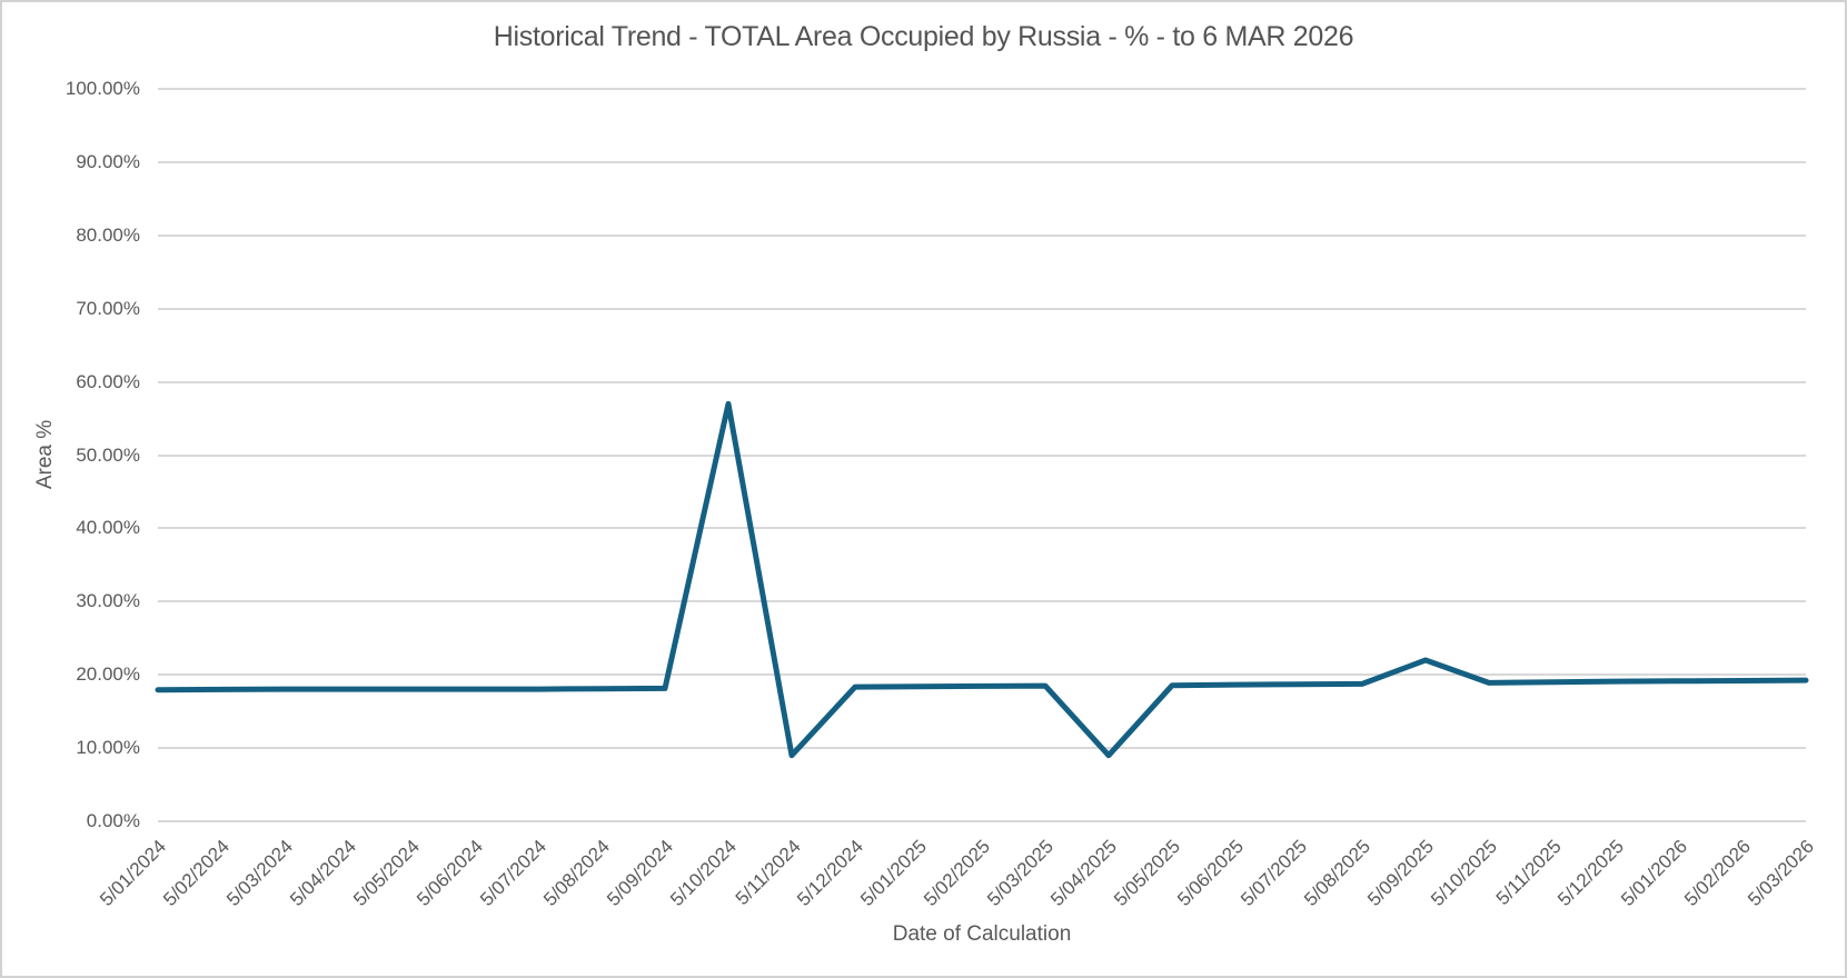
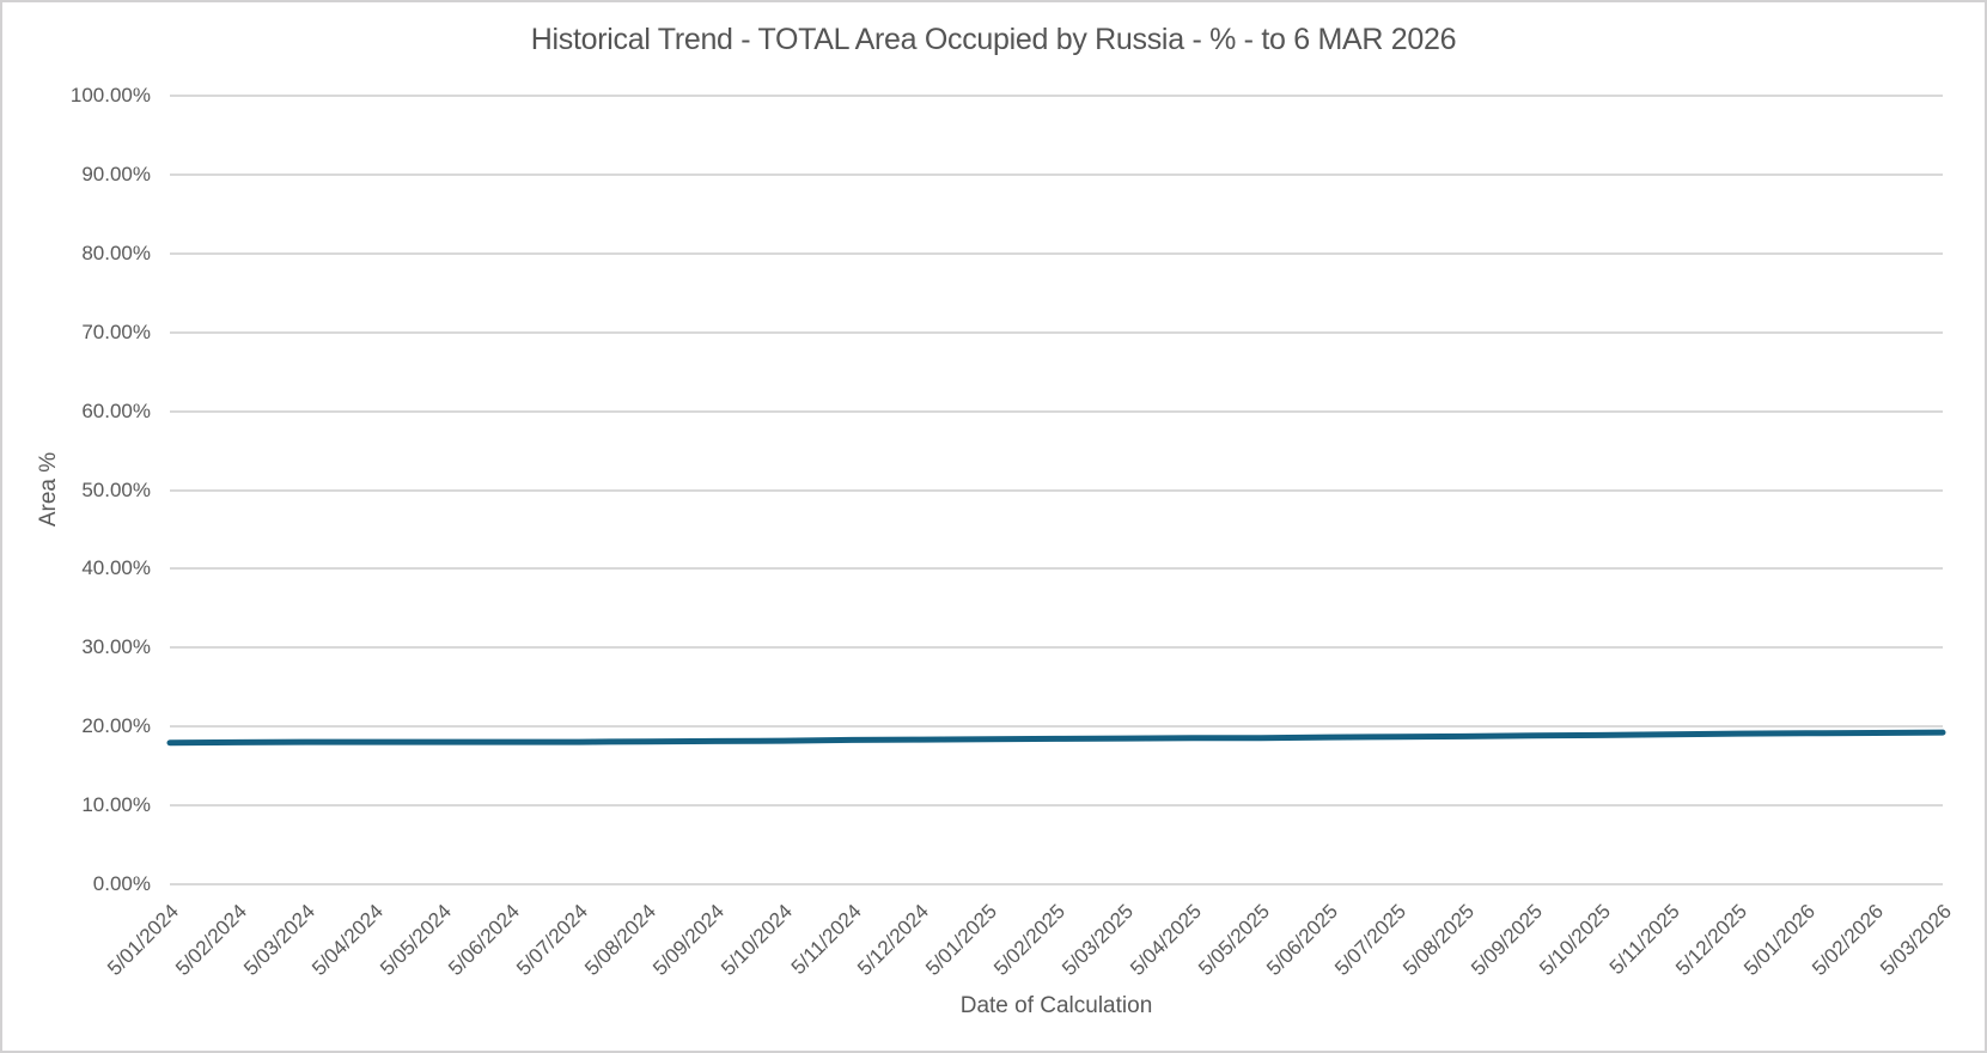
5/10/2024: 57% -> 18%
5/11/2024: 9% -> 18%
5/04/2025: 9% -> 19%
5/09/2025: 22% -> 19%
